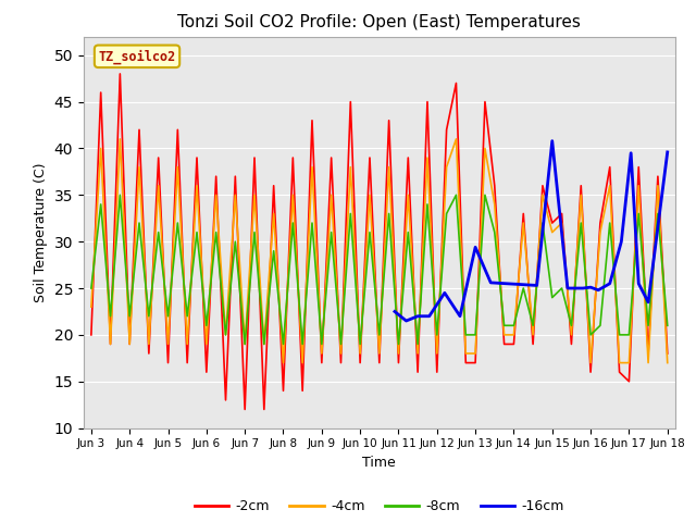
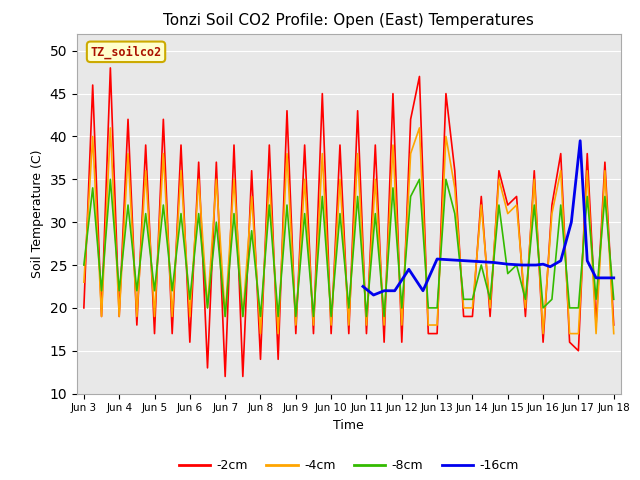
-16cm/Jun 13: 29.4 -> 25.7
-16cm/Jun 15: 40.8 -> 25.1
-16cm/Jun 18: 39.6 -> 23.5
